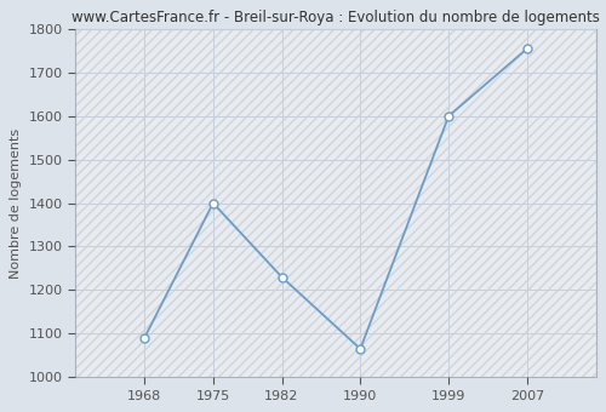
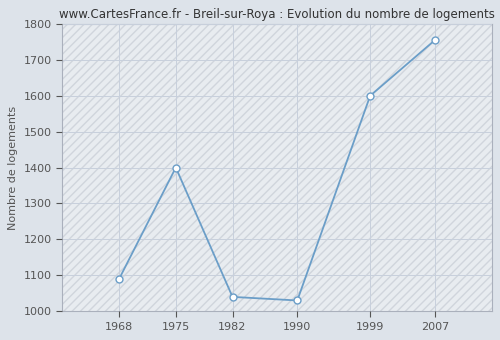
1982: 1230 -> 1040
1990: 1065 -> 1030
